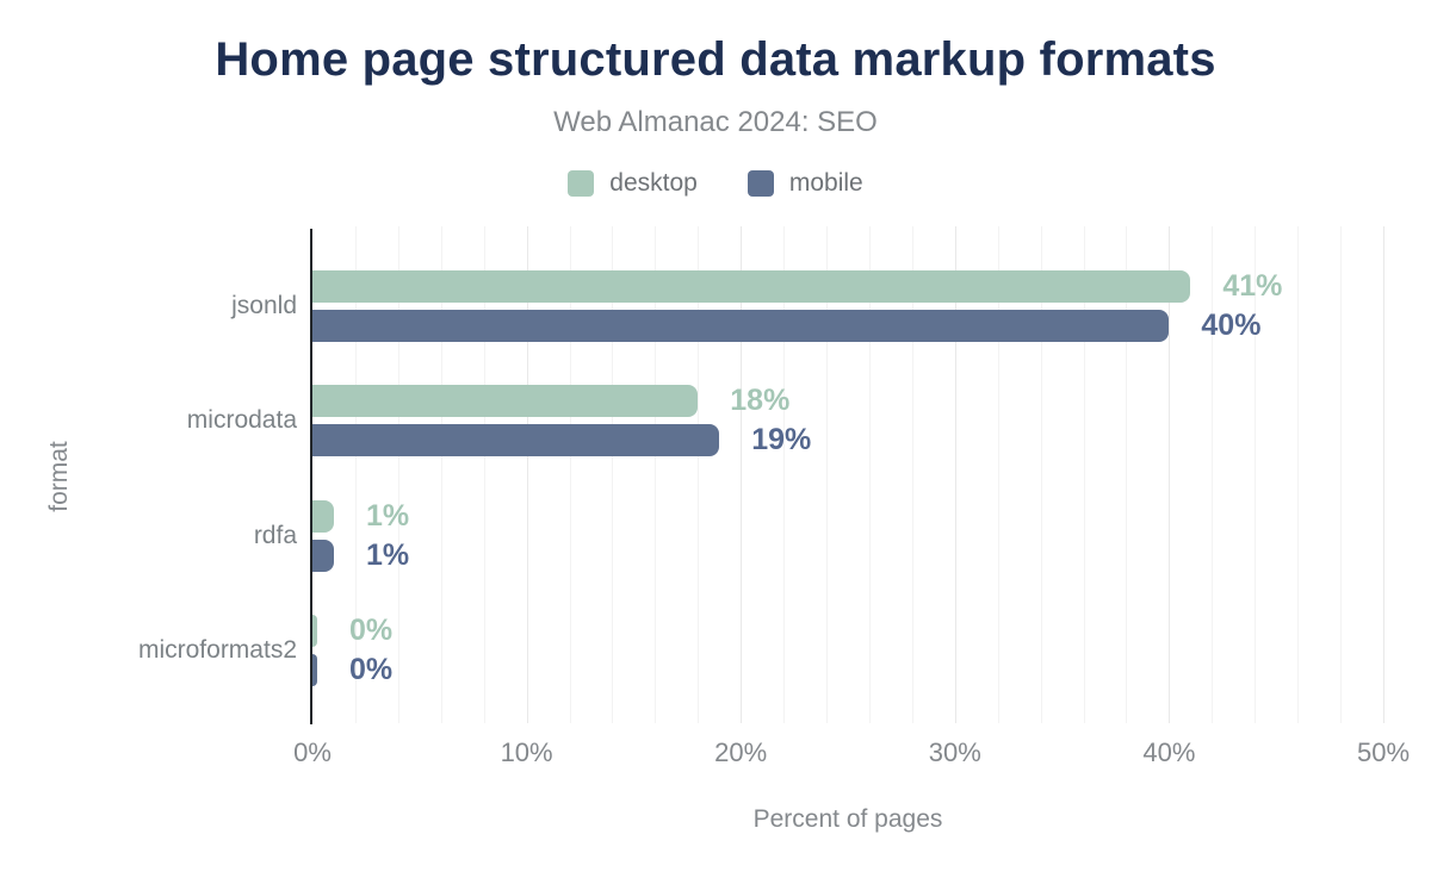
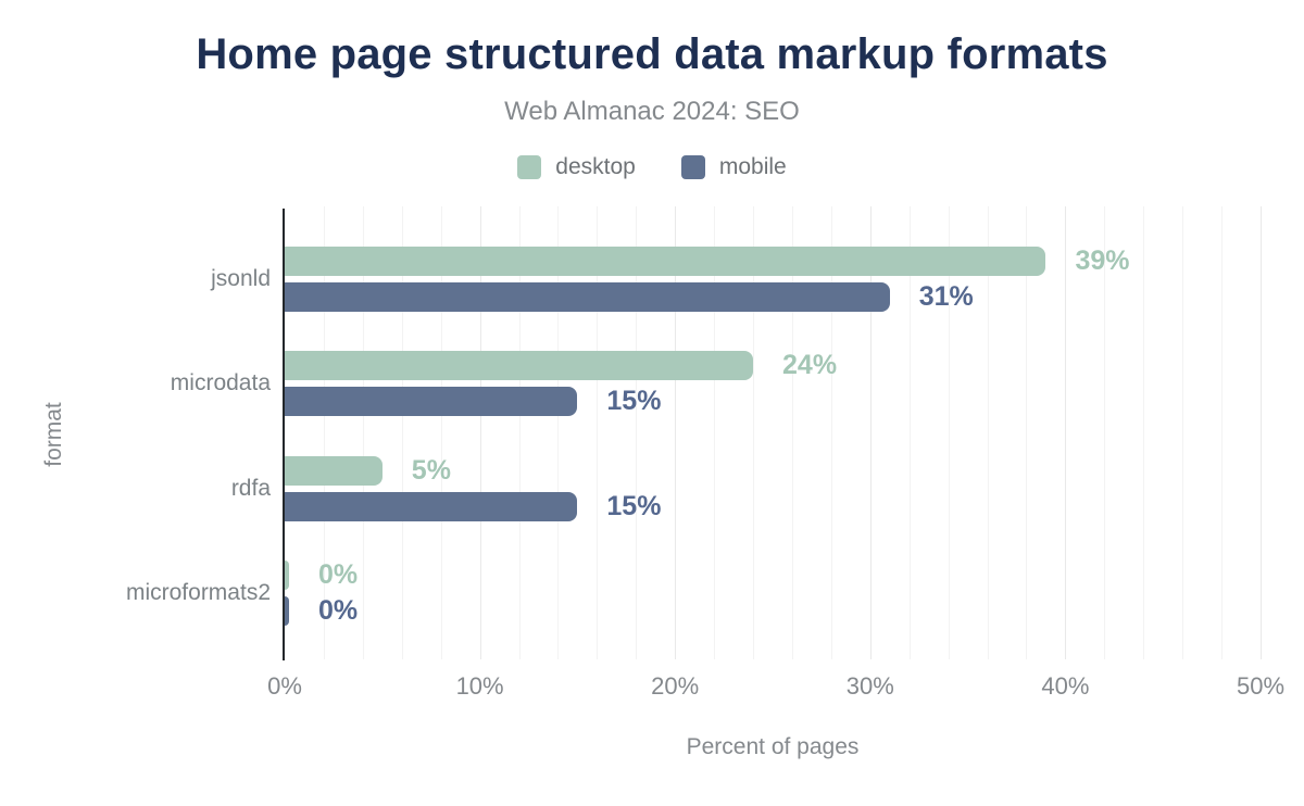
desktop/jsonld: 41% -> 39%
mobile/jsonld: 40% -> 31%
desktop/microdata: 18% -> 24%
mobile/microdata: 19% -> 15%
desktop/rdfa: 1% -> 5%
mobile/rdfa: 1% -> 15%
